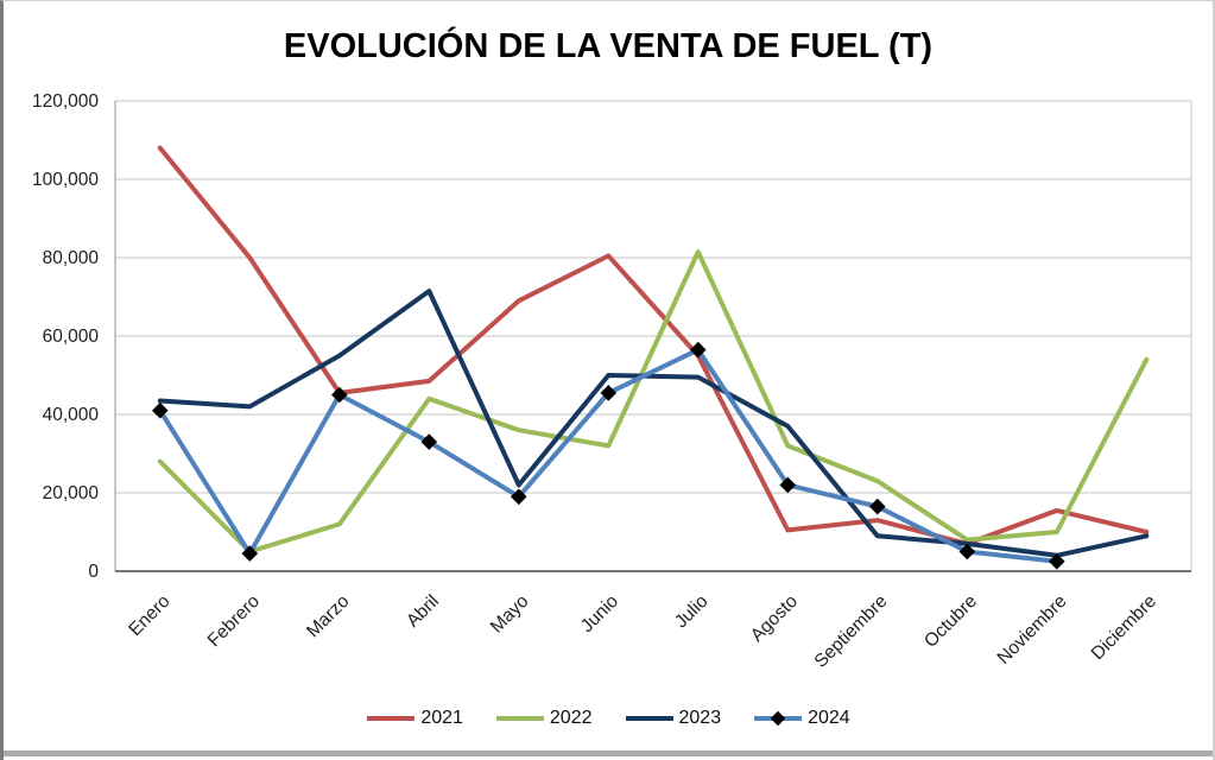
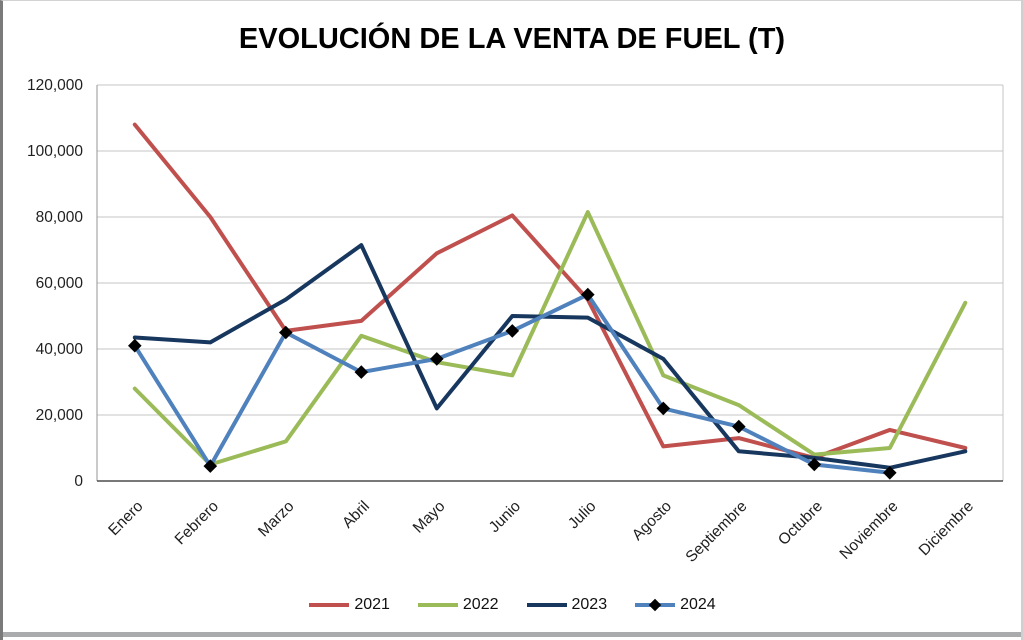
2024/Mayo: 19000 -> 37000
